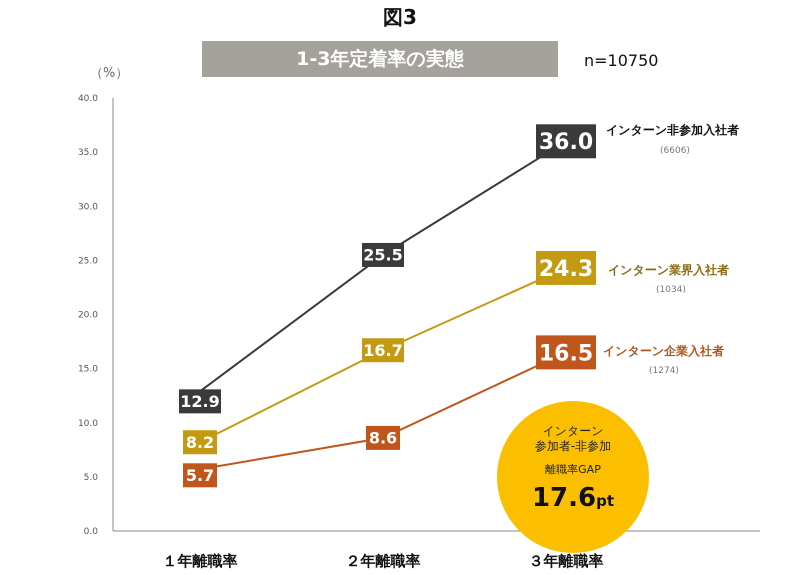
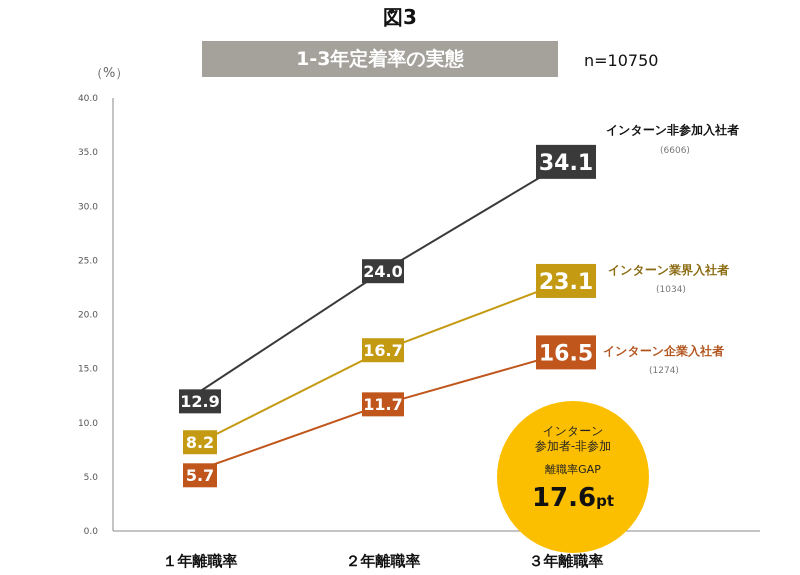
インターン非参加入社者/２年離職率: 25.5 -> 24.0
インターン企業入社者/２年離職率: 8.6 -> 11.7
インターン非参加入社者/３年離職率: 36.0 -> 34.1
インターン業界入社者/３年離職率: 24.3 -> 23.1
